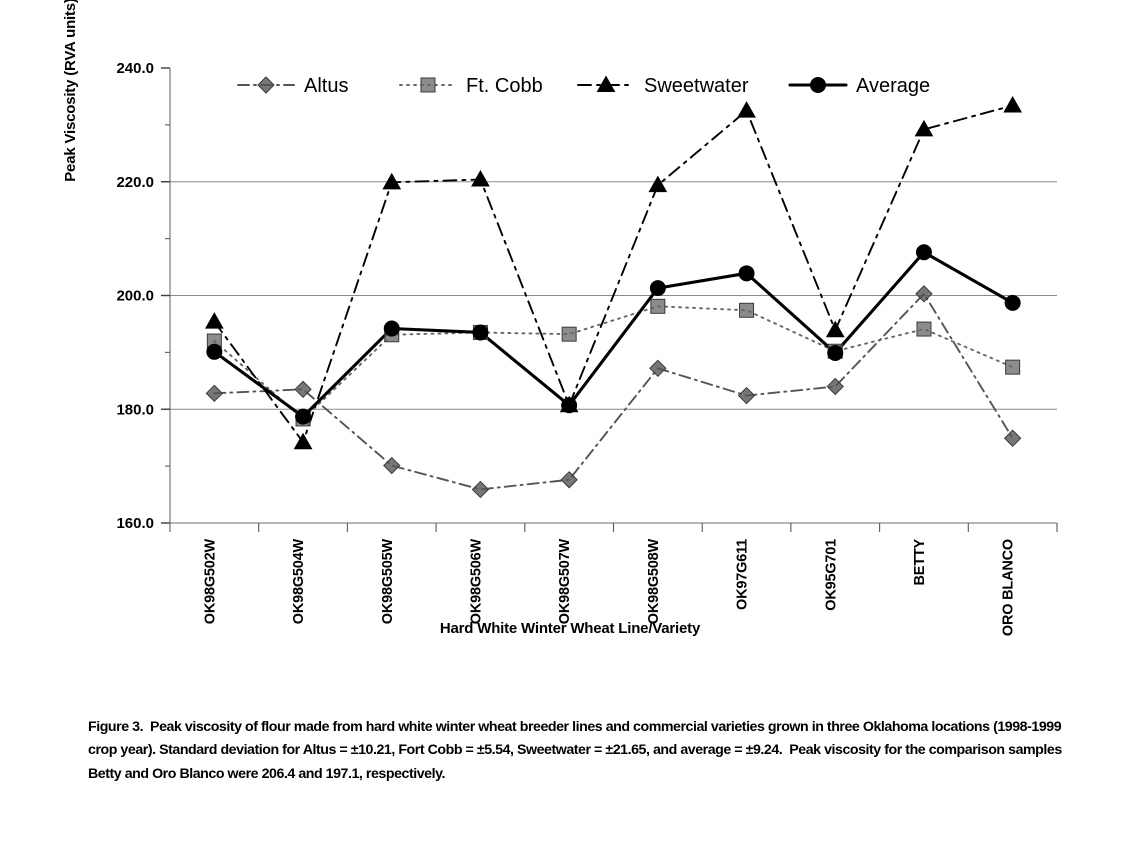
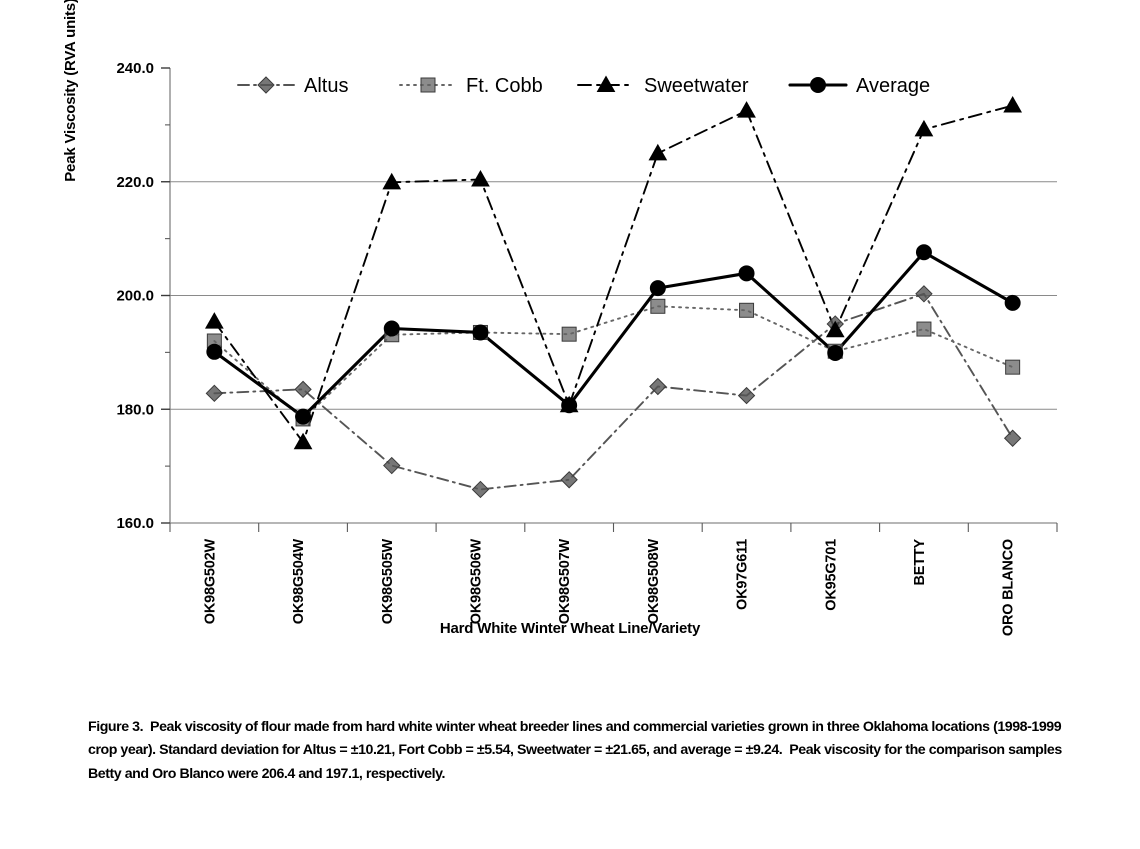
Altus/OK98G508W: 187 -> 184
Sweetwater/OK98G508W: 219 -> 225
Altus/OK95G701: 184 -> 195
